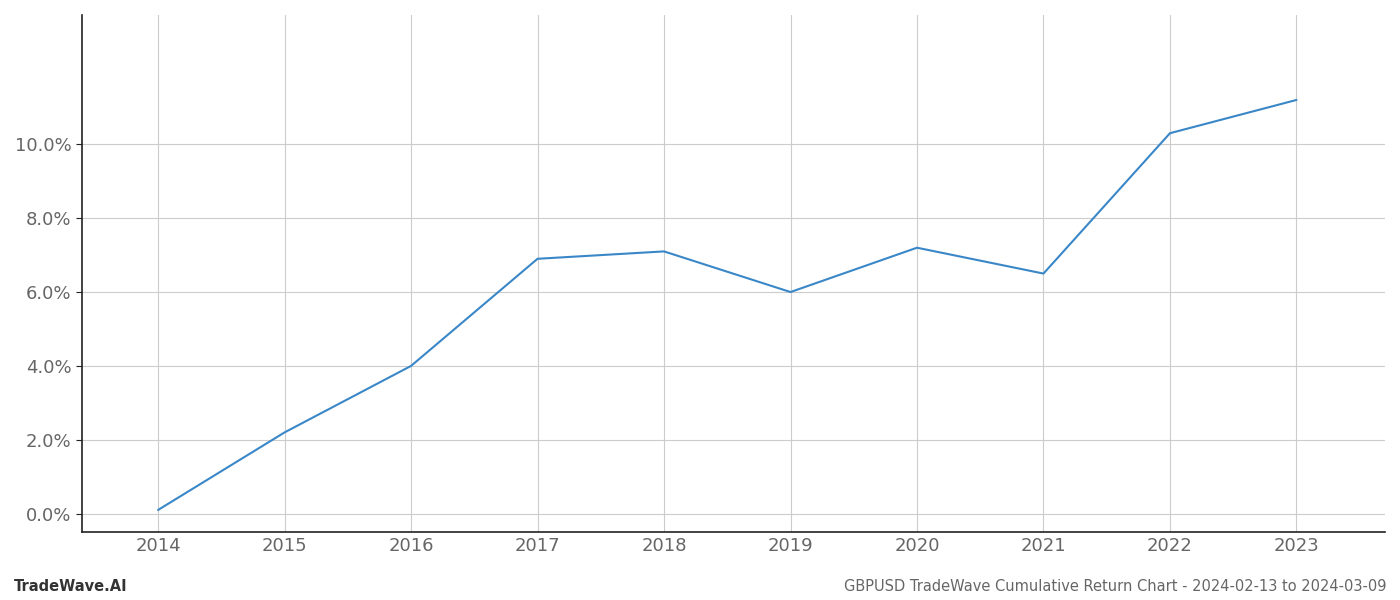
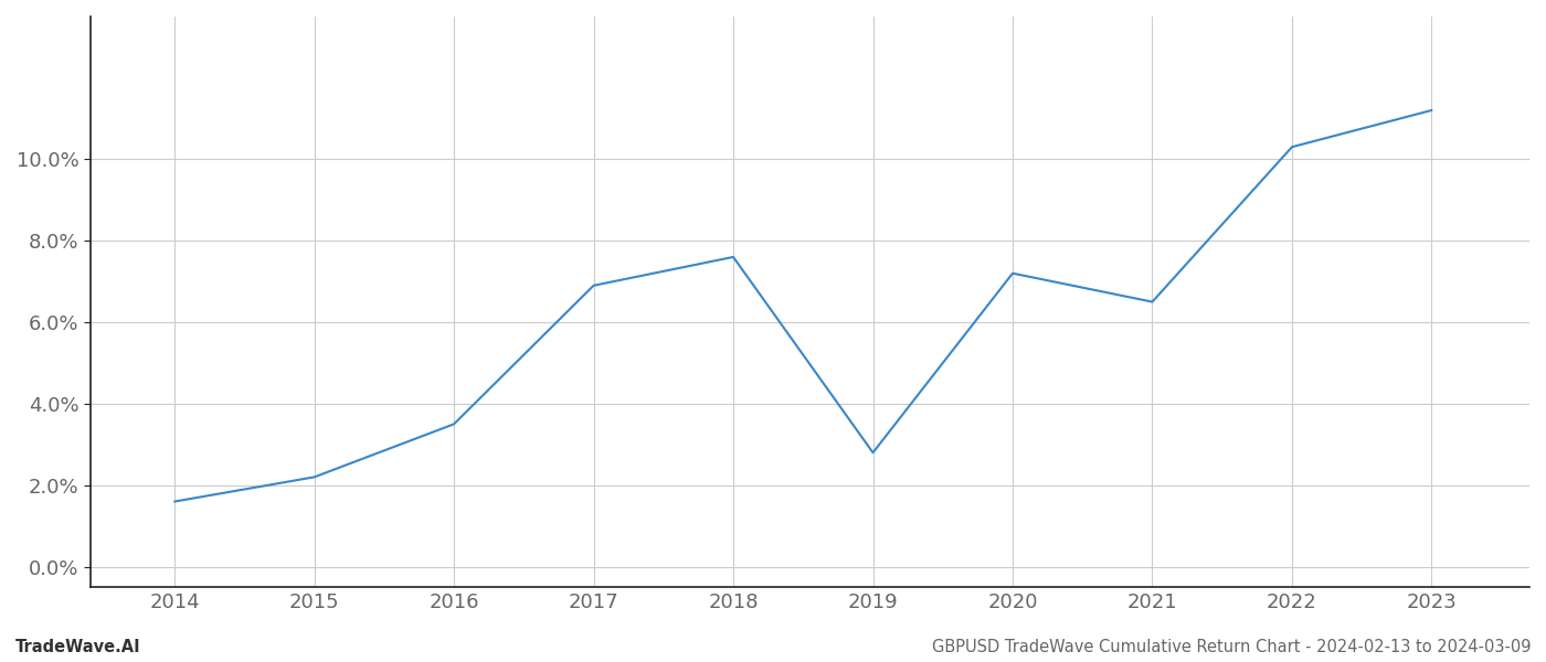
2014: 0.1% -> 1.6%
2016: 4.0% -> 3.5%
2018: 7.1% -> 7.6%
2019: 6.0% -> 2.8%
